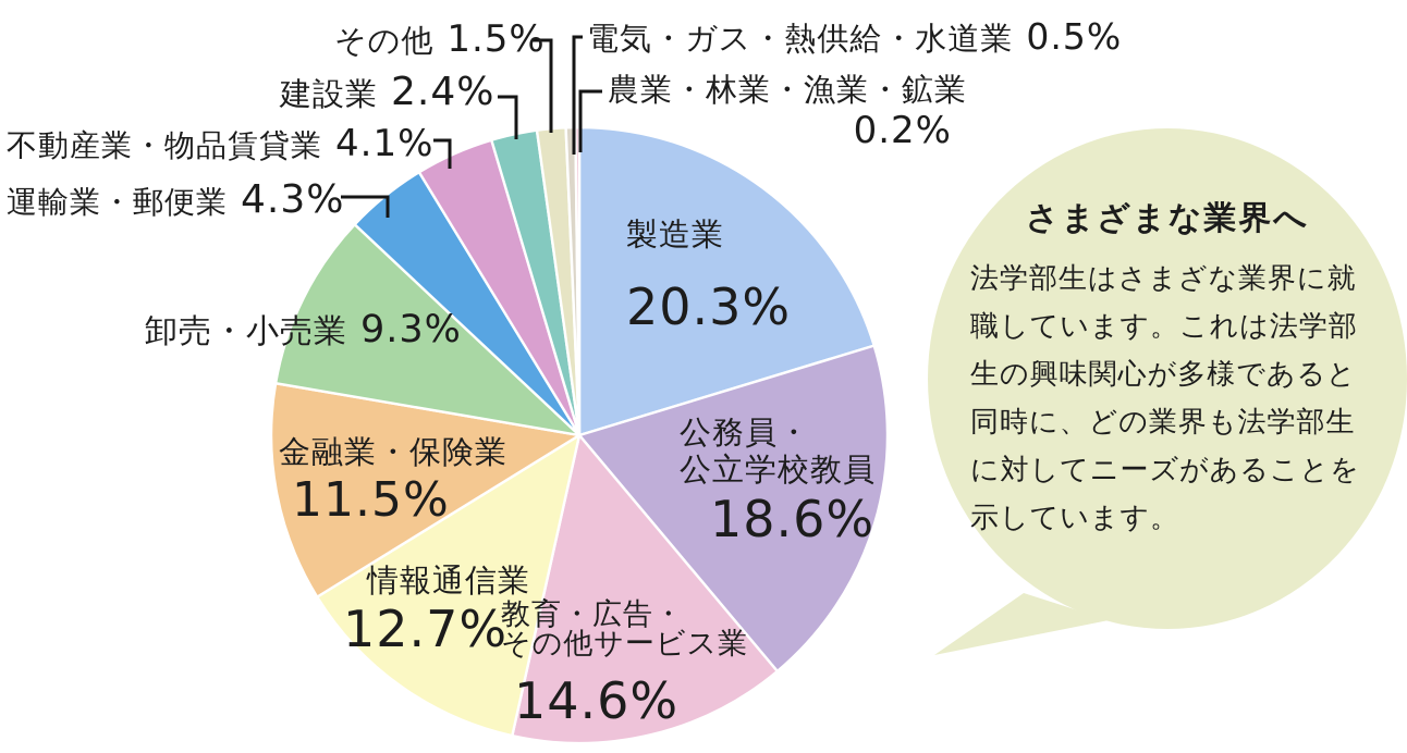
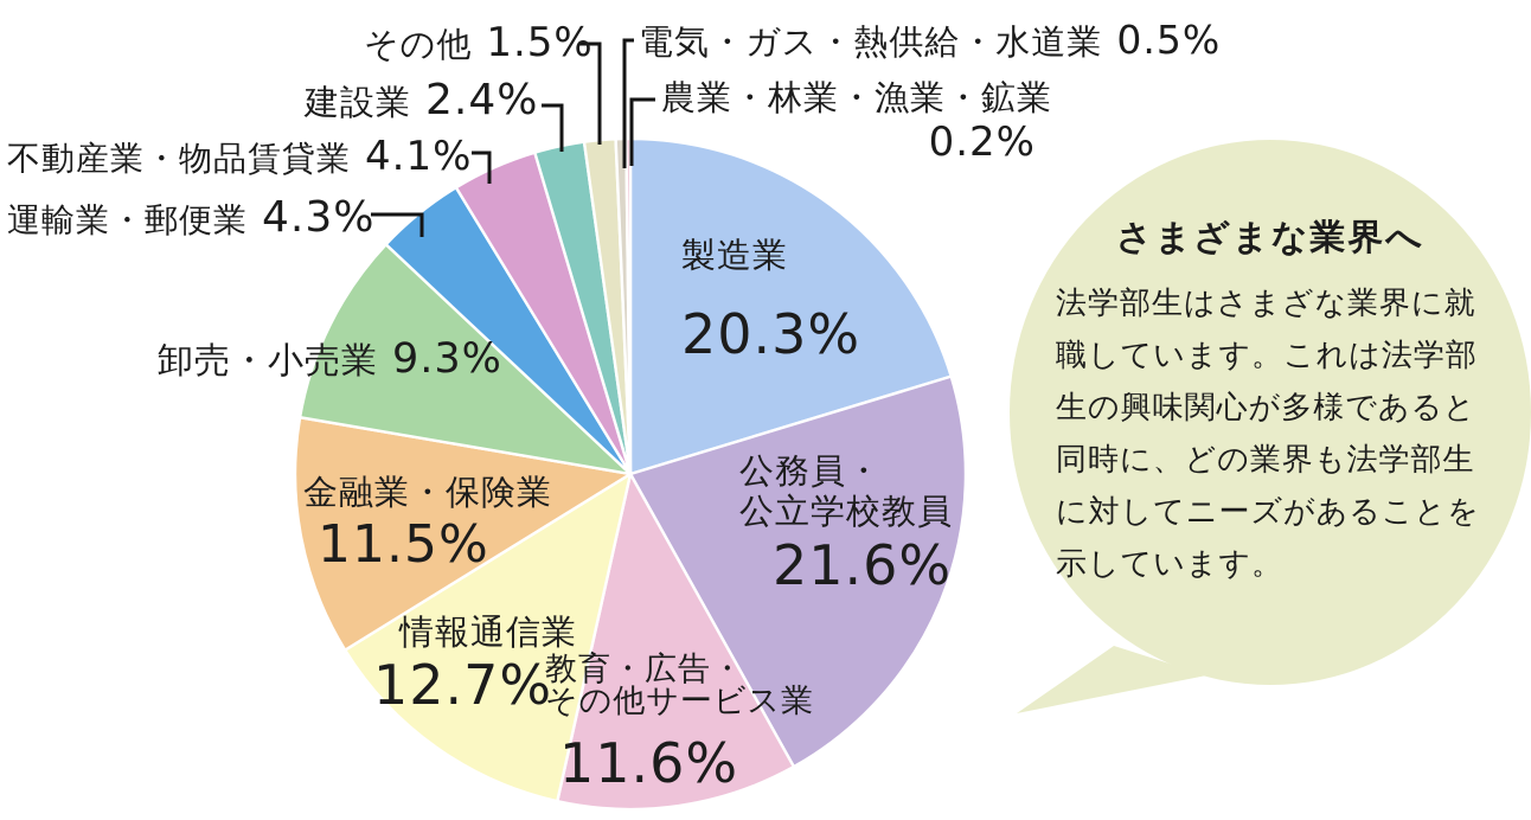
公務員・公立学校教員: 18.6% -> 21.6%
教育・広告・その他サービス業: 14.6% -> 11.6%
